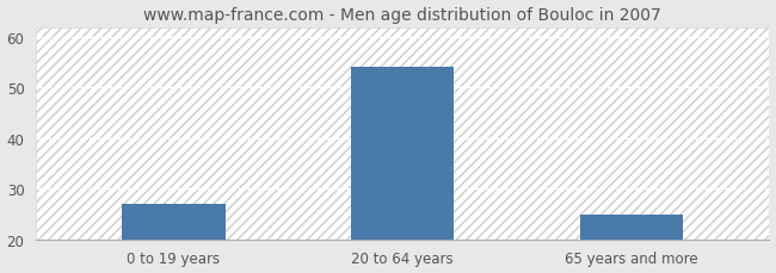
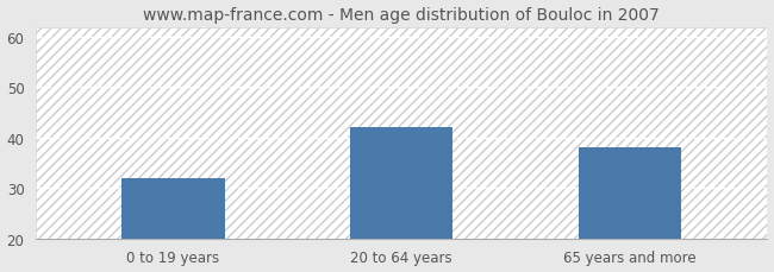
0 to 19 years: 27 -> 32
20 to 64 years: 54 -> 42
65 years and more: 25 -> 38
